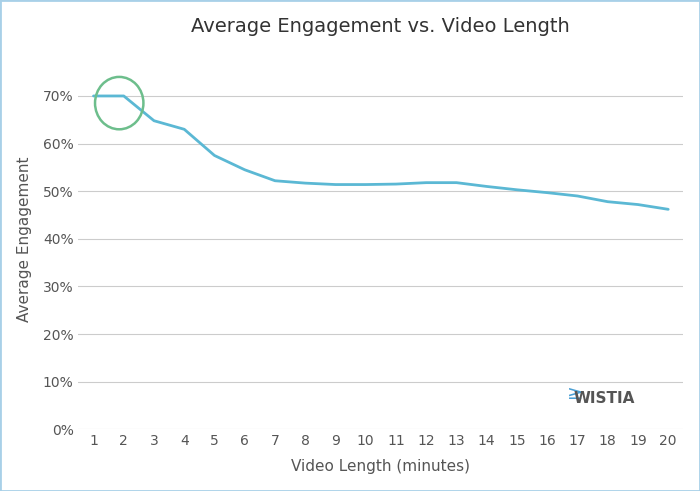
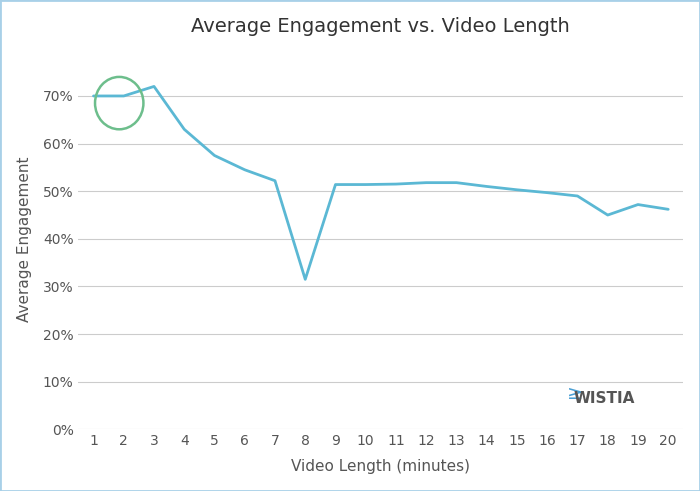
3: 64.8% -> 72.0%
8: 51.7% -> 31.5%
18: 47.8% -> 45.0%
